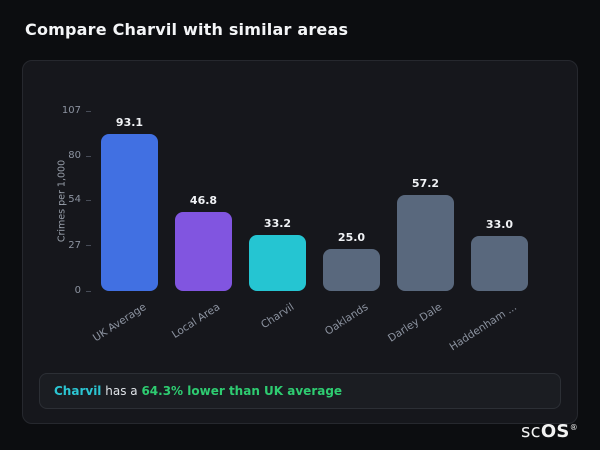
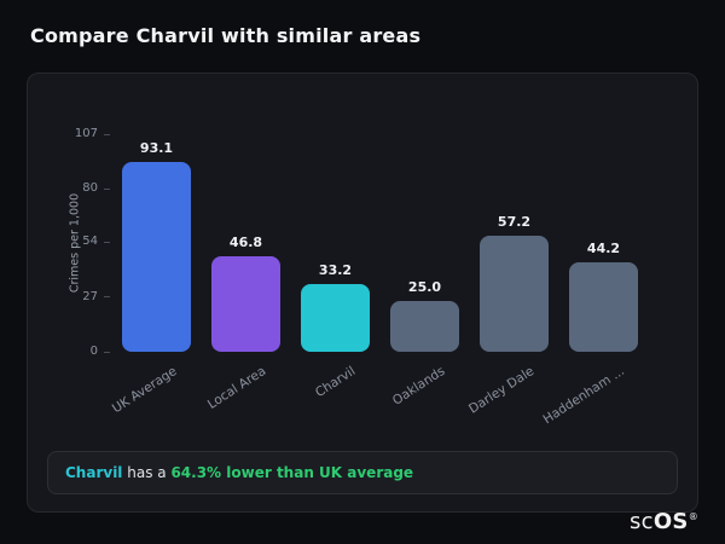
Haddenham ...: 33.0 -> 44.2
